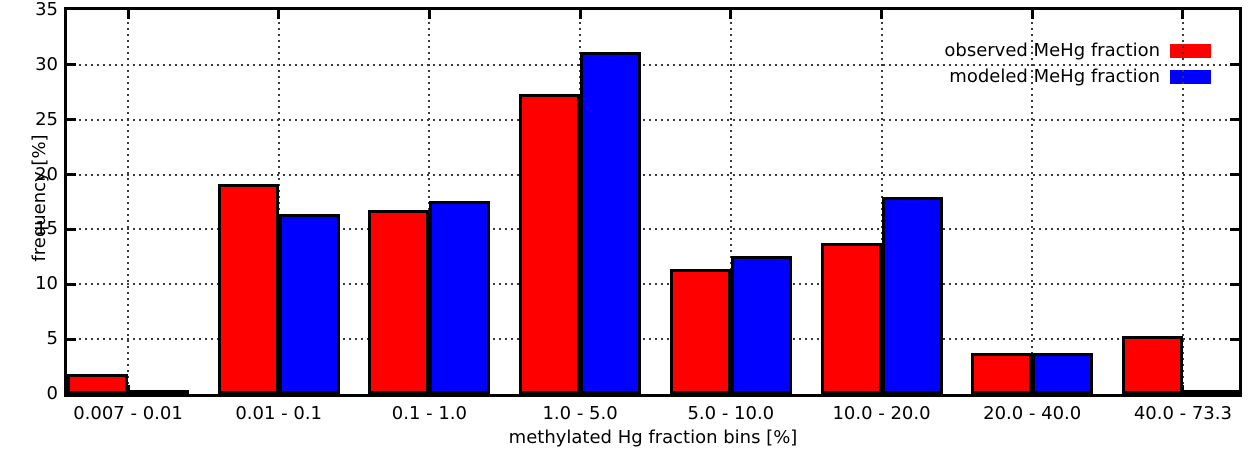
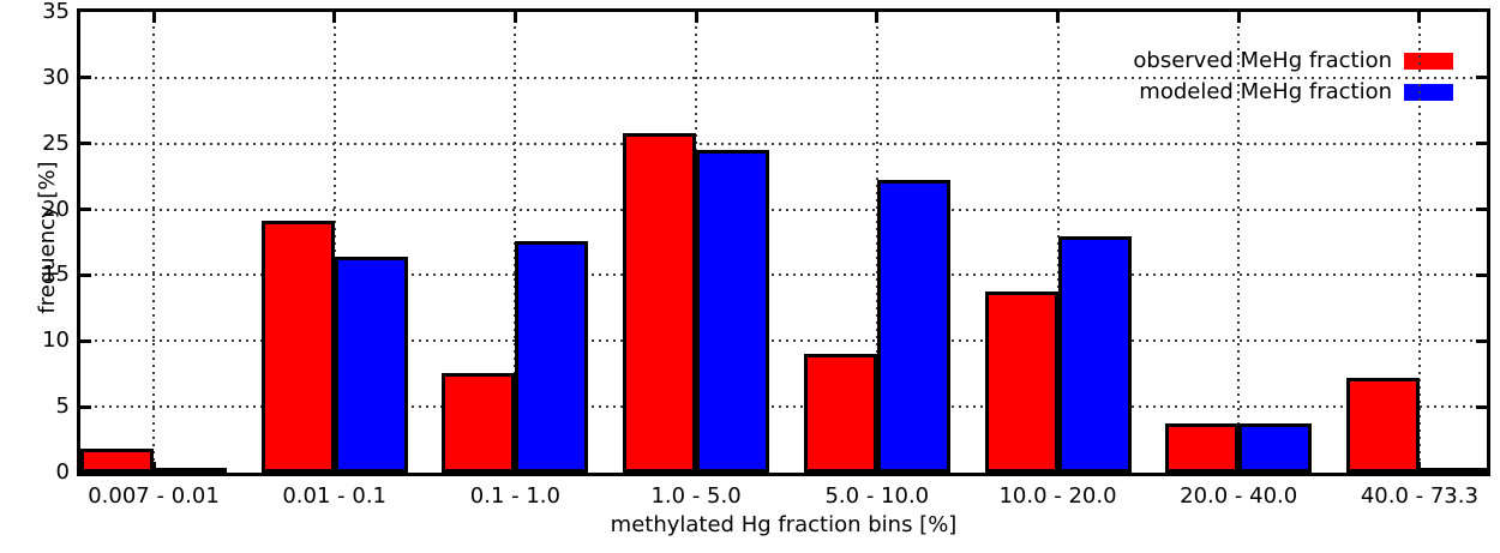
observed MeHg fraction/0.1 - 1.0: 16.8 -> 7.6
observed MeHg fraction/1.0 - 5.0: 27.3 -> 25.8
modeled MeHg fraction/1.0 - 5.0: 31.2 -> 24.5
observed MeHg fraction/5.0 - 10.0: 11.4 -> 9.0
modeled MeHg fraction/5.0 - 10.0: 12.6 -> 22.2
observed MeHg fraction/40.0 - 73.3: 5.3 -> 7.2
